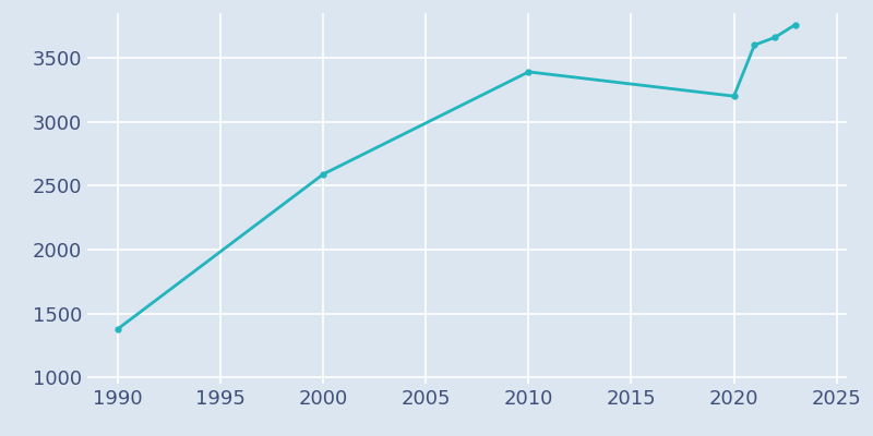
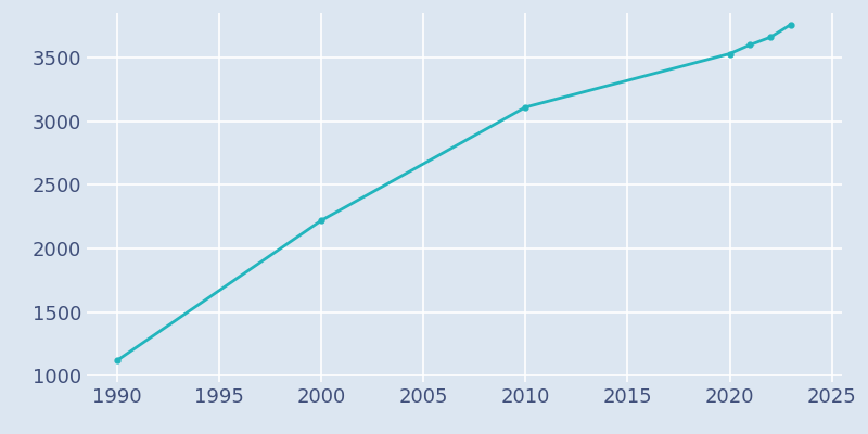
1990: 1380 -> 1120
2000: 2590 -> 2220
2010: 3390 -> 3110
2020: 3200 -> 3530
